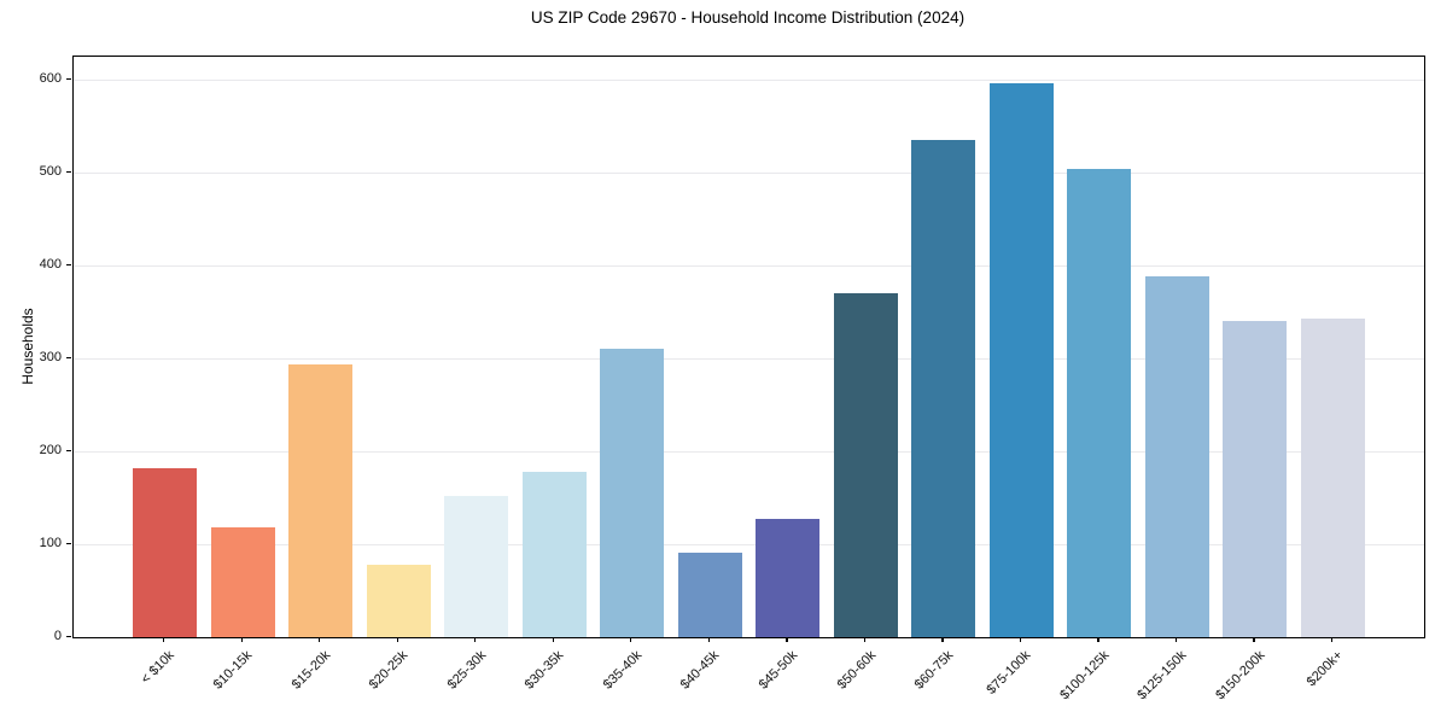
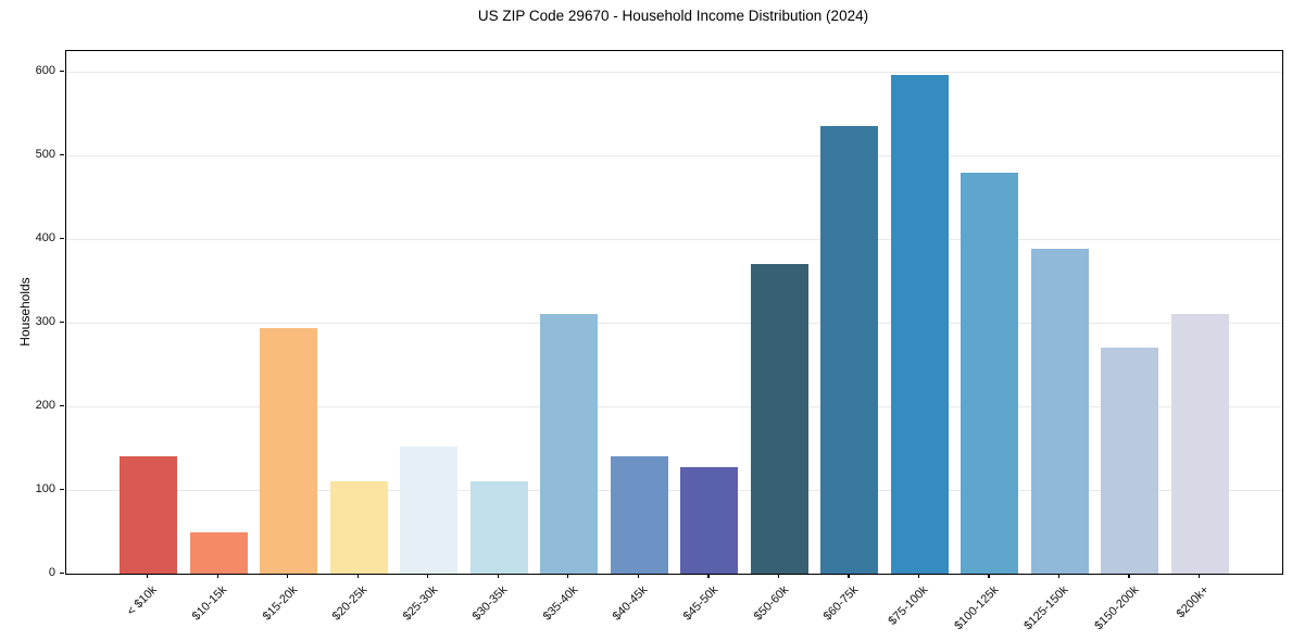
< $10k: 180 -> 140
$10-15k: 120 -> 50
$20-25k: 80 -> 110
$30-35k: 180 -> 110
$40-45k: 90 -> 140
$100-125k: 500 -> 480
$150-200k: 340 -> 270
$200k+: 340 -> 310
